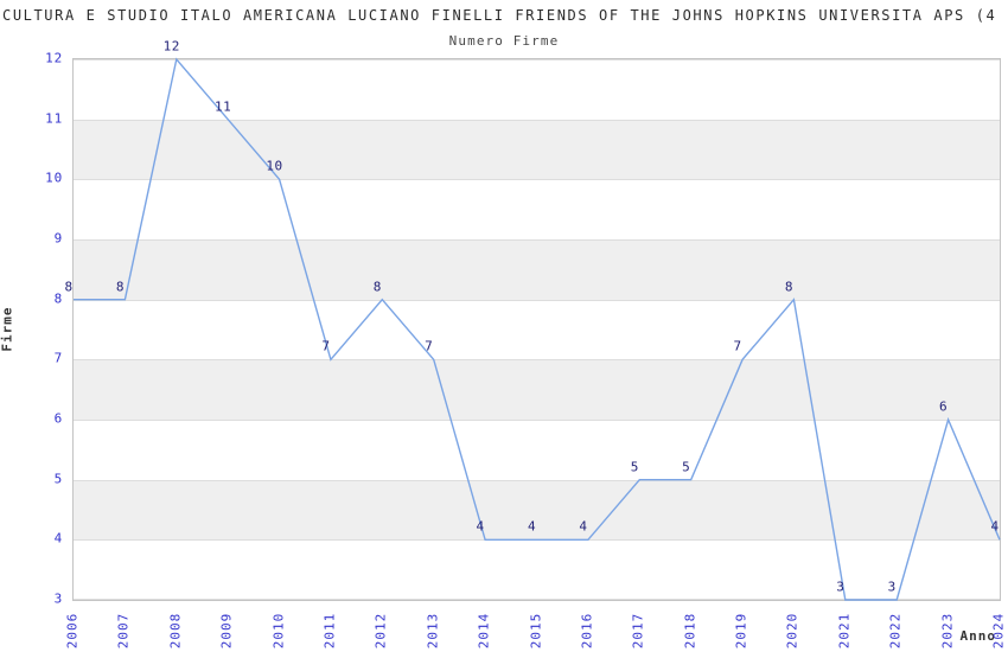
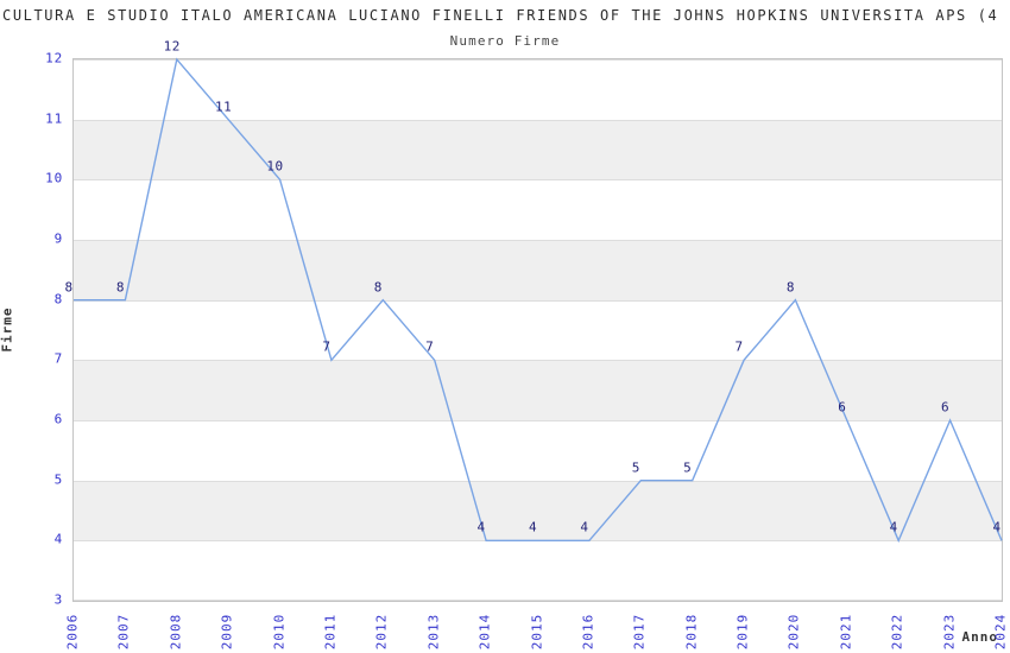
2021: 3 -> 6
2022: 3 -> 4
